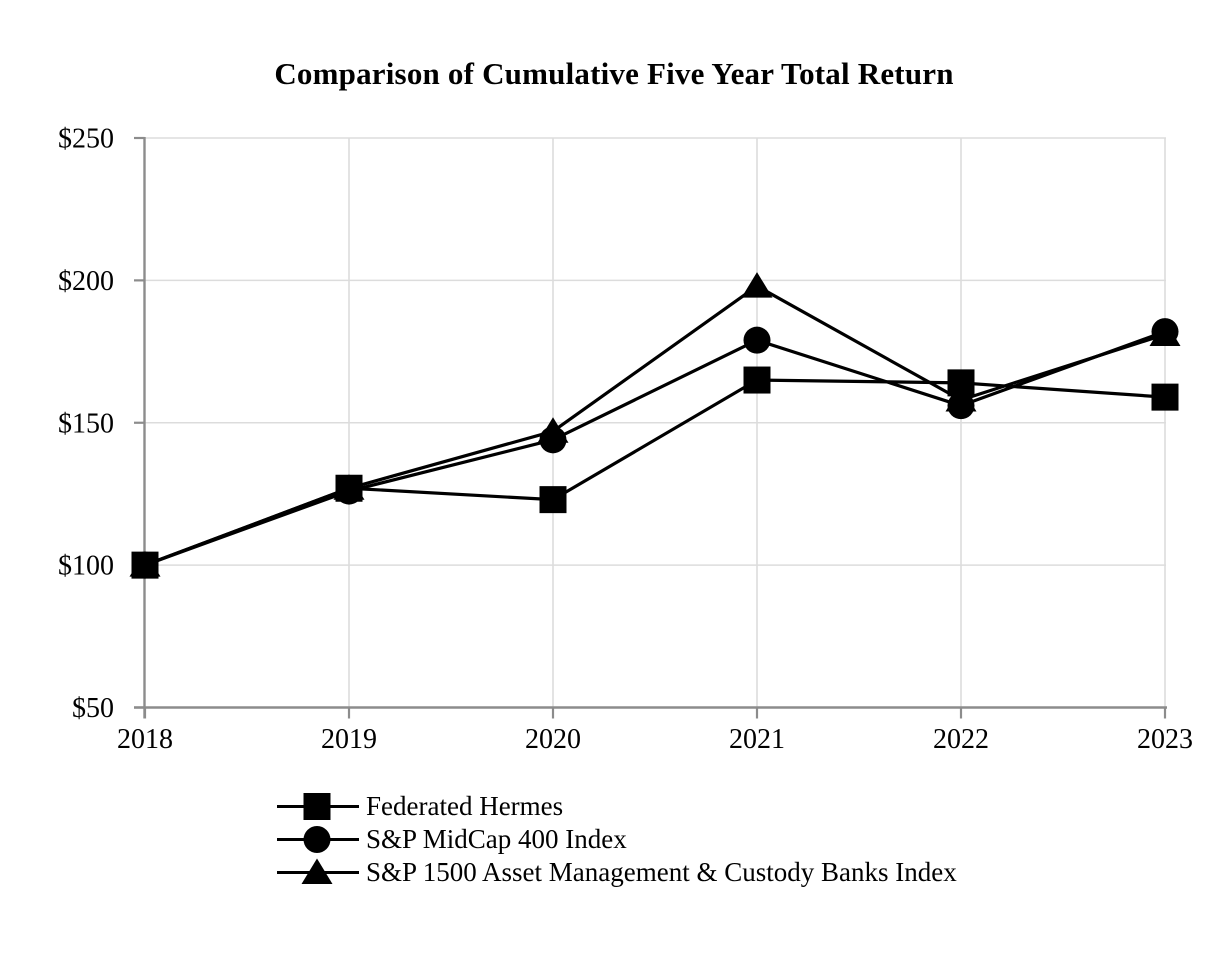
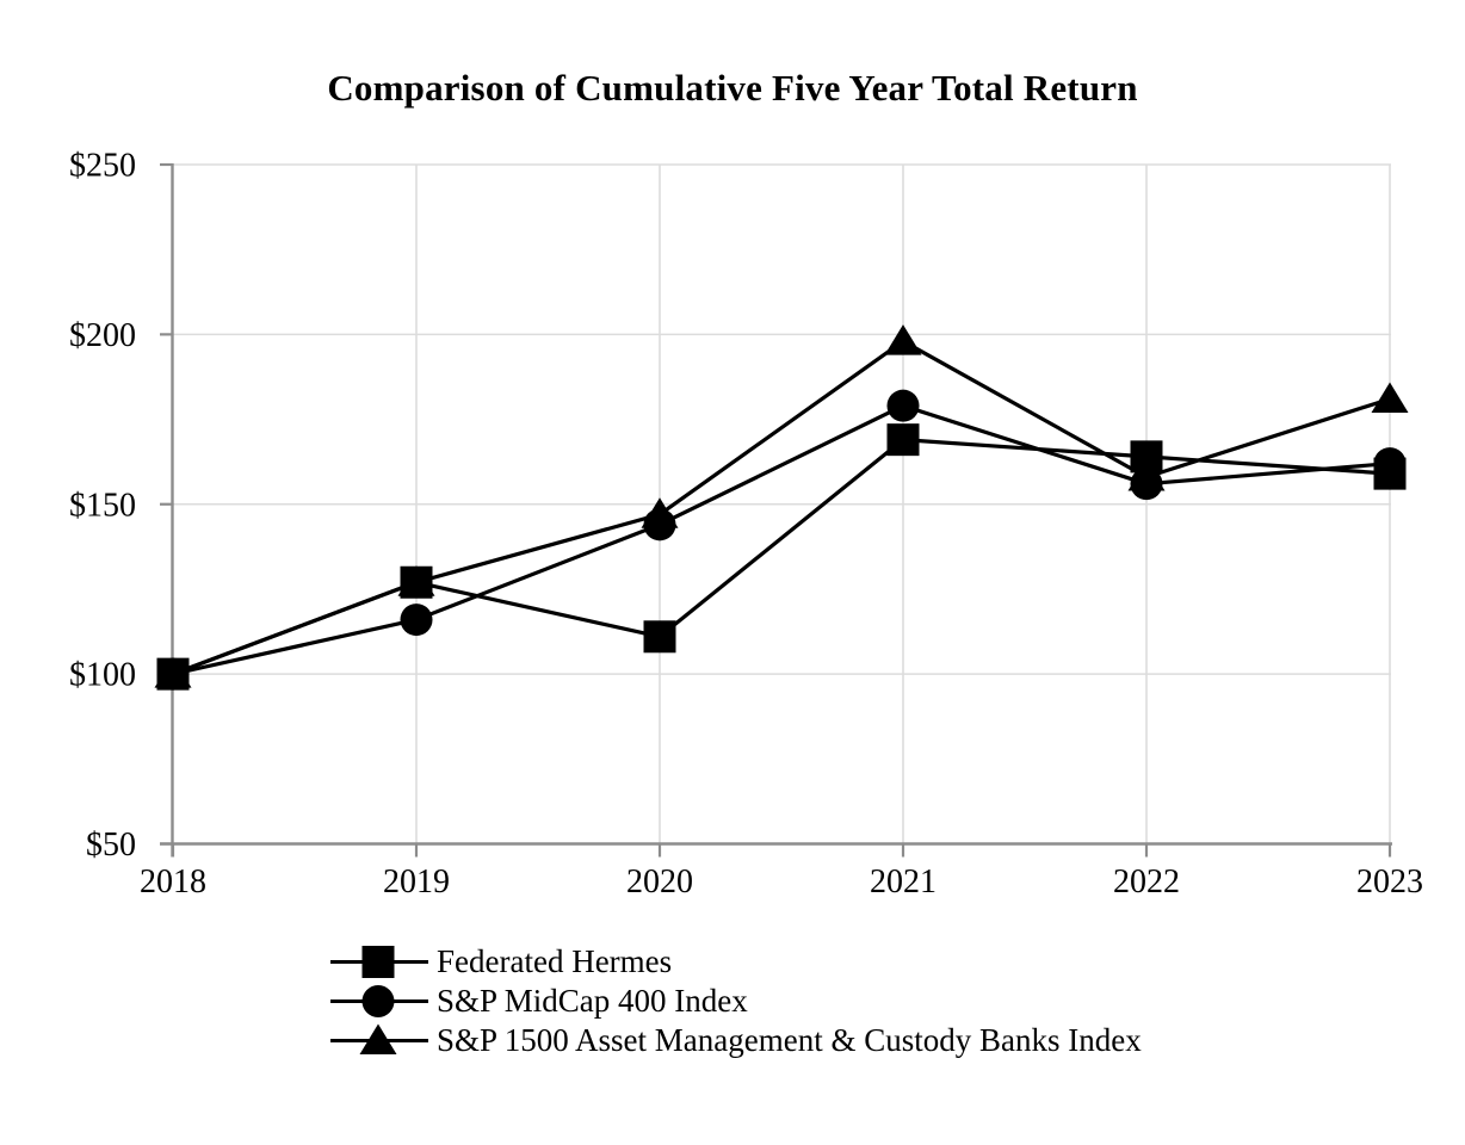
S&P MidCap 400 Index/2019: $126 -> $116
Federated Hermes/2020: $123 -> $111
Federated Hermes/2021: $165 -> $169
S&P MidCap 400 Index/2023: $182 -> $162
